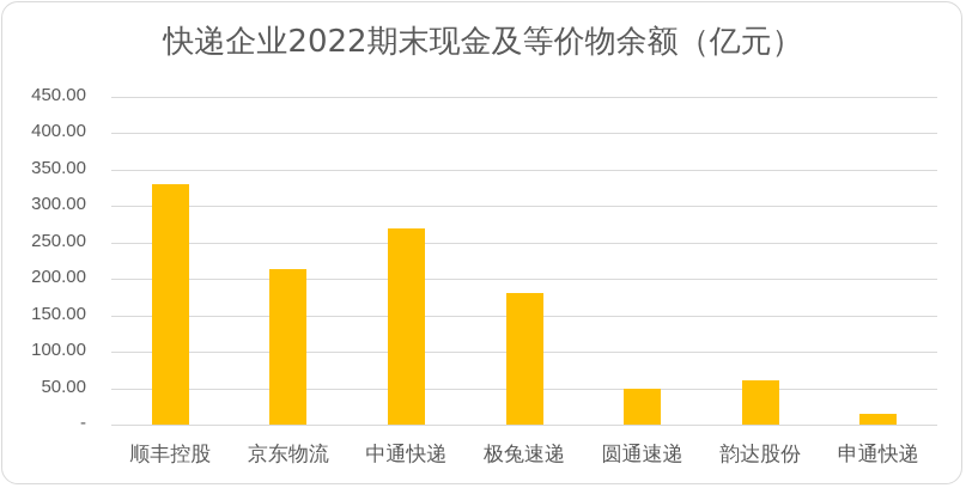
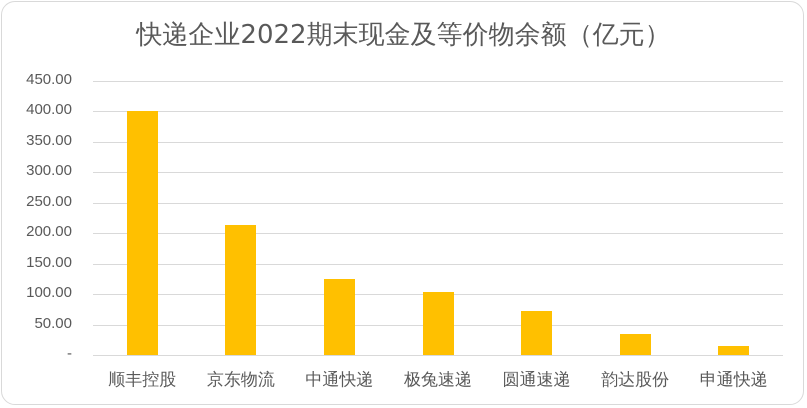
顺丰控股: 330 -> 400
中通快递: 270 -> 120
极兔速递: 180 -> 100
圆通速递: 50 -> 70
韵达股份: 60 -> 40
